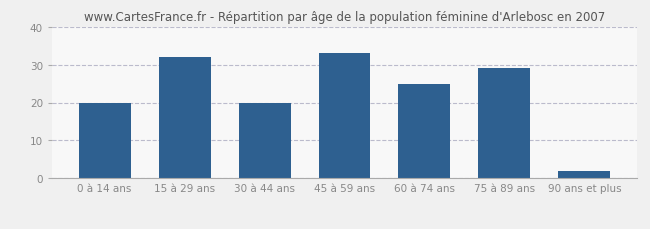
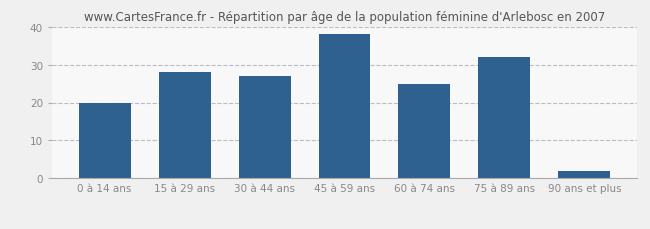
15 à 29 ans: 32 -> 28
30 à 44 ans: 20 -> 27
45 à 59 ans: 33 -> 38
75 à 89 ans: 29 -> 32
